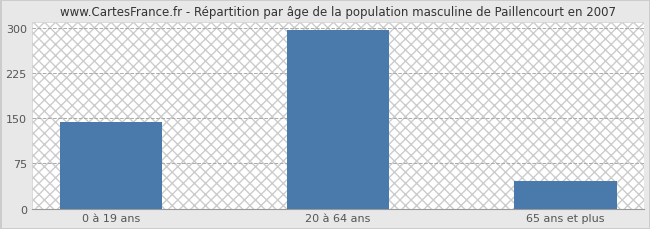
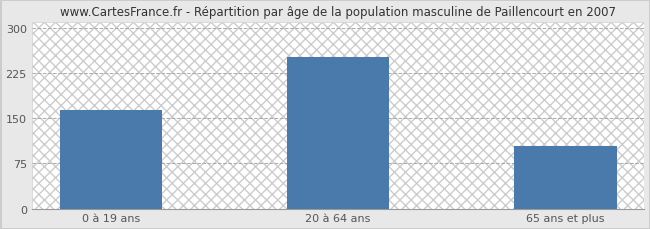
0 à 19 ans: 143 -> 164
20 à 64 ans: 296 -> 252
65 ans et plus: 46 -> 104
